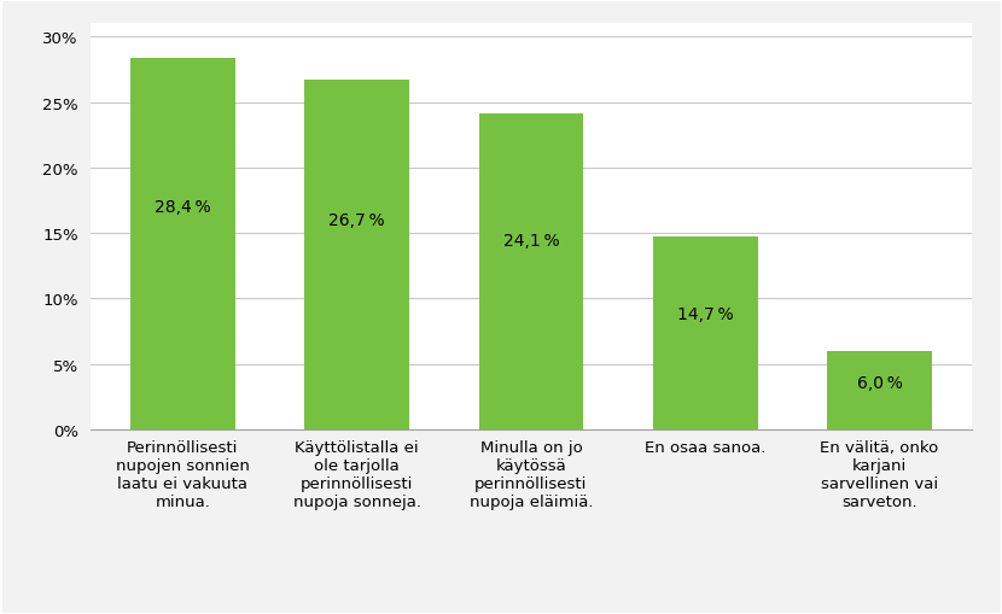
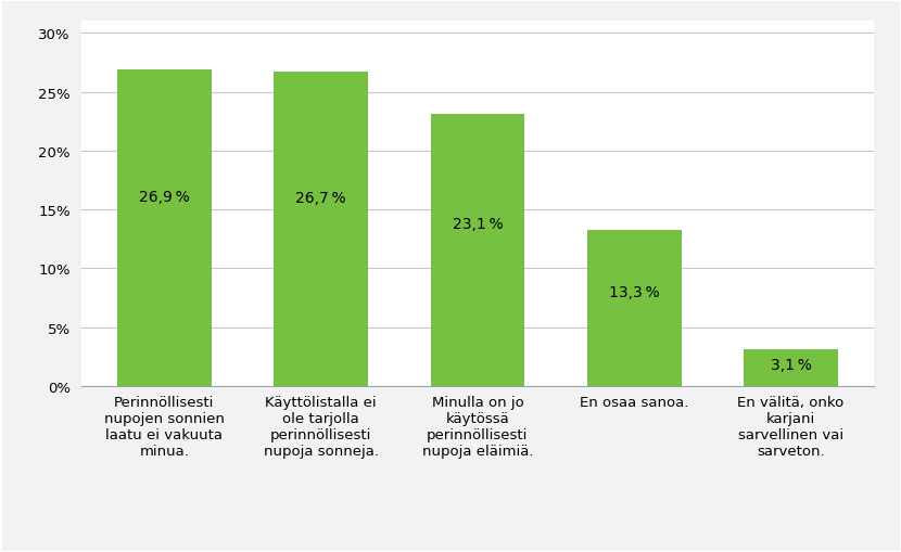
Perinnöllisesti nupojen sonnien laatu ei vakuuta minua.: 28,4 -> 26,9
Minulla on jo käytössä perinnöllisesti nupoja eläimiä.: 24,1 -> 23,1
En osaa sanoa.: 14,7 -> 13,3
En välitä, onko karjani sarvellinen vai sarveton.: 6,0 -> 3,1
